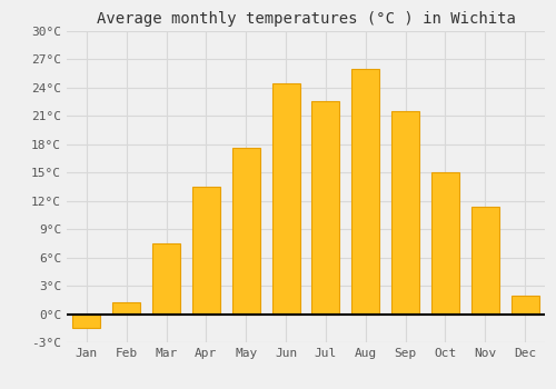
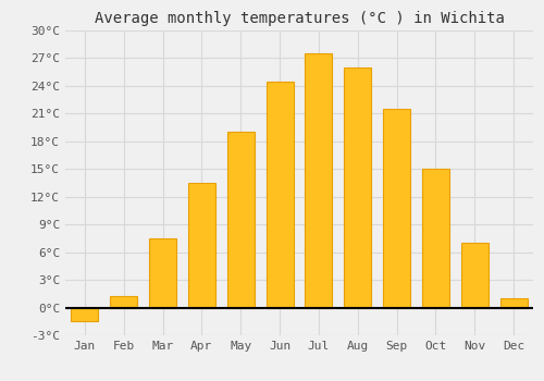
May: 17.6°C -> 19.0°C
Jul: 22.6°C -> 27.5°C
Nov: 11.4°C -> 7.0°C
Dec: 2.0°C -> 1.0°C
